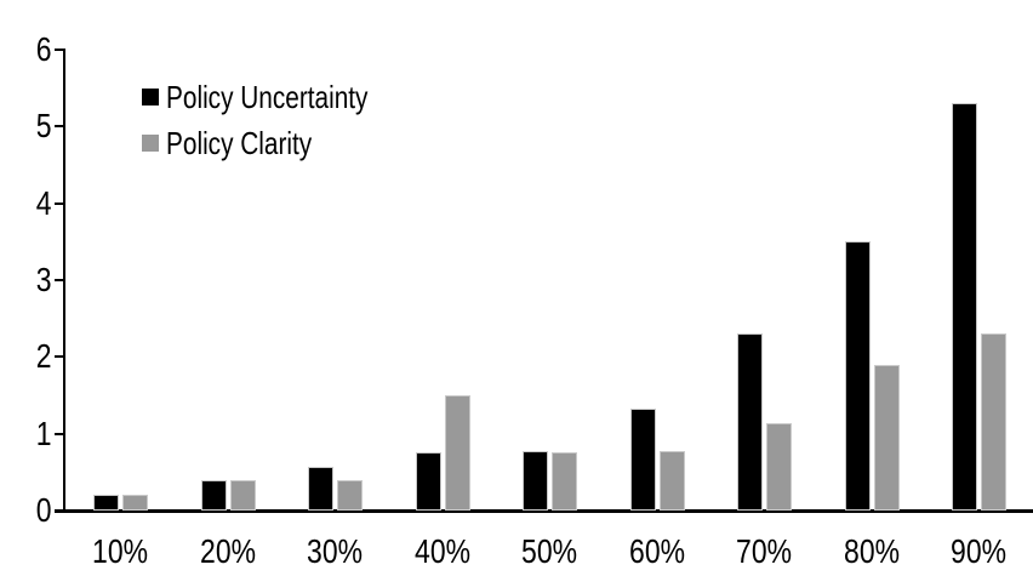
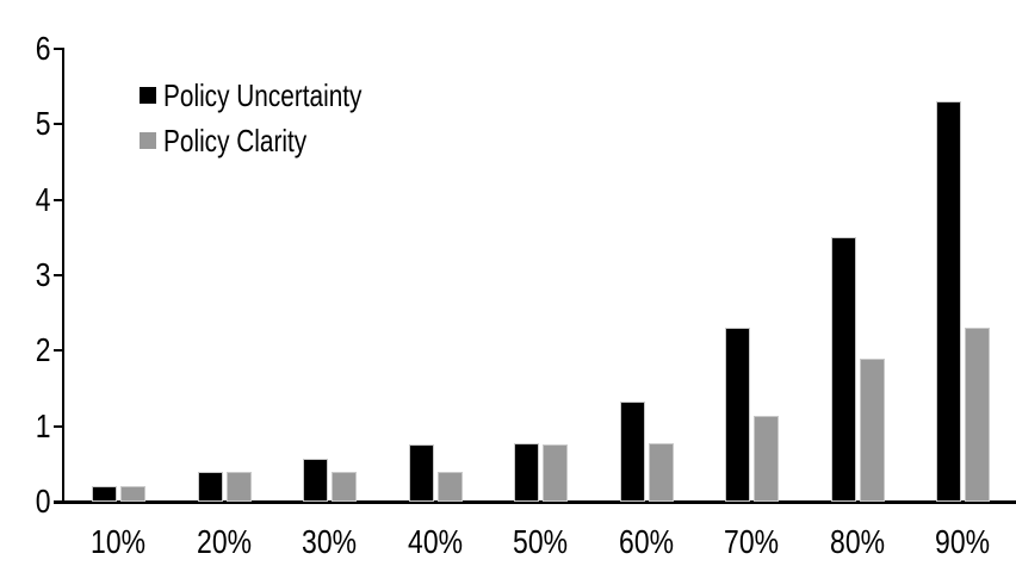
Policy Clarity/40%: 1.5 -> 0.4
